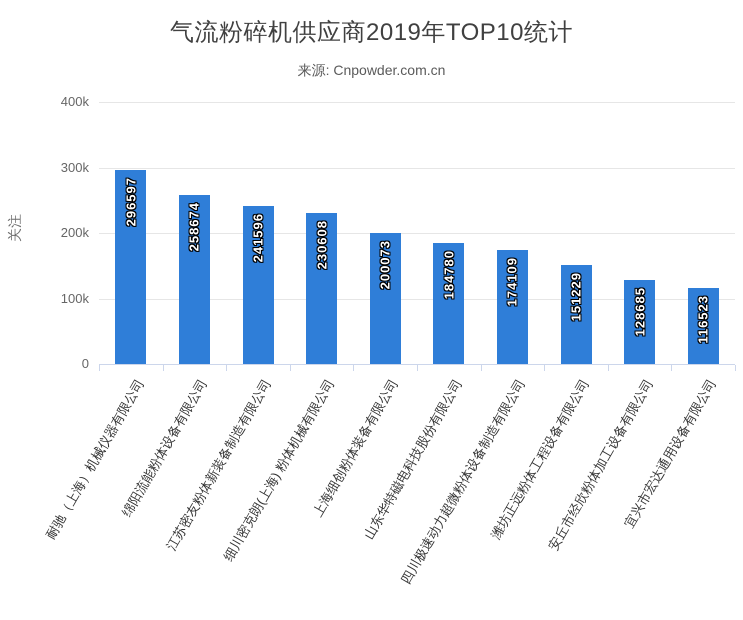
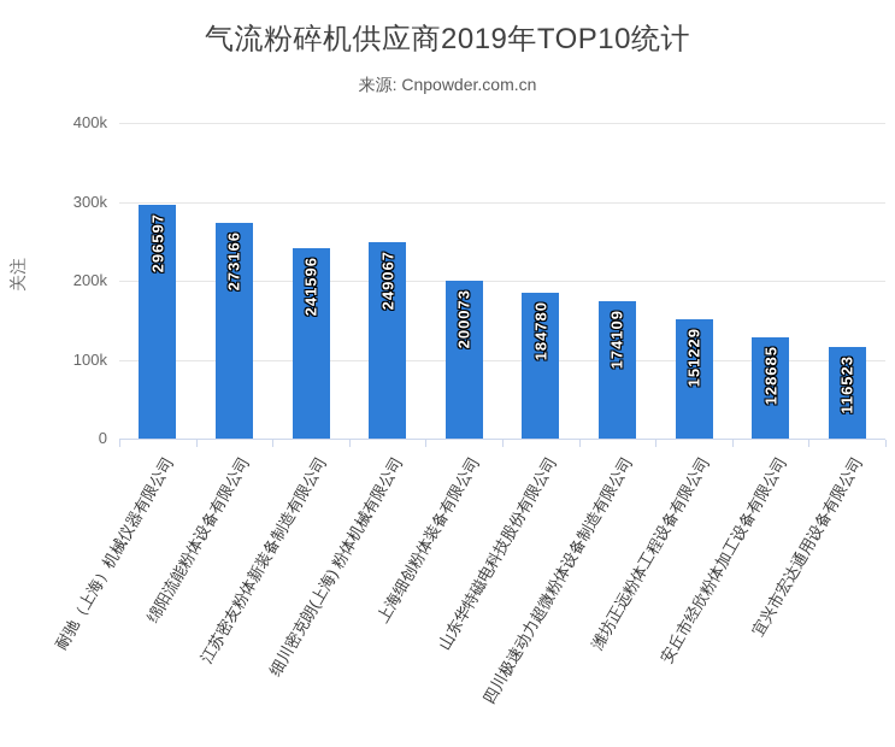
绵阳流能粉体设备有限公司: 258674 -> 273166
细川密克朗(上海) 粉体机械有限公司: 230608 -> 249067
